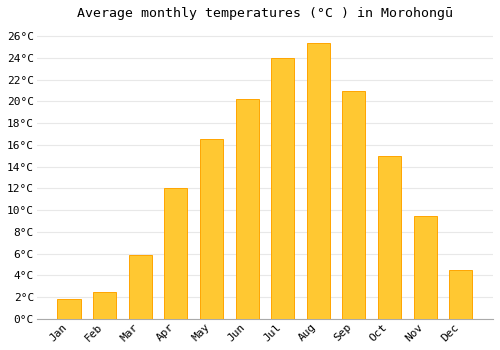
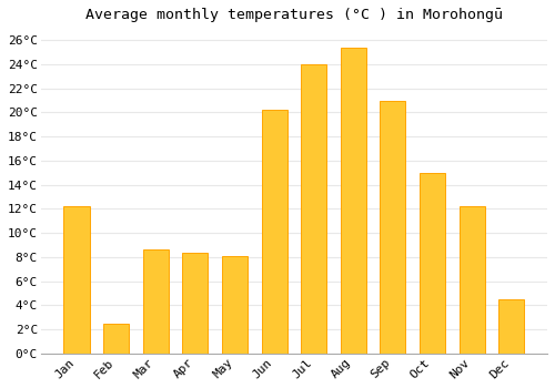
Jan: 1.8°C -> 12.2°C
Mar: 5.9°C -> 8.6°C
Apr: 12.0°C -> 8.4°C
May: 16.5°C -> 8.1°C
Nov: 9.5°C -> 12.2°C
